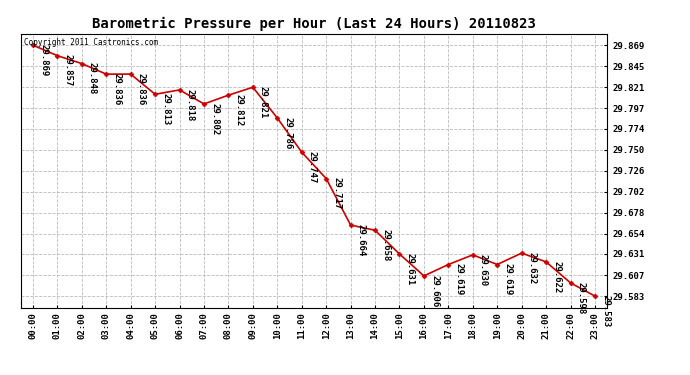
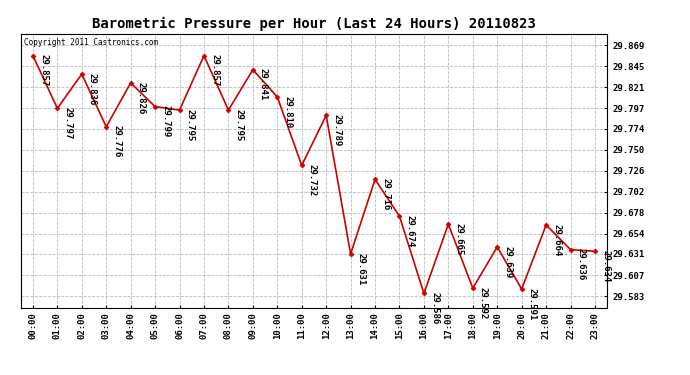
00:00: 29.869 -> 29.857
01:00: 29.857 -> 29.797
02:00: 29.848 -> 29.836
03:00: 29.836 -> 29.776
04:00: 29.836 -> 29.826
05:00: 29.813 -> 29.799
06:00: 29.818 -> 29.795
07:00: 29.802 -> 29.857
08:00: 29.812 -> 29.795
09:00: 29.821 -> 29.841
10:00: 29.786 -> 29.810
11:00: 29.747 -> 29.732
12:00: 29.717 -> 29.789
13:00: 29.664 -> 29.631
14:00: 29.658 -> 29.716
15:00: 29.631 -> 29.674
16:00: 29.606 -> 29.586
17:00: 29.619 -> 29.665
18:00: 29.630 -> 29.592
19:00: 29.619 -> 29.639
20:00: 29.632 -> 29.591
21:00: 29.622 -> 29.664
22:00: 29.598 -> 29.636
23:00: 29.583 -> 29.634
